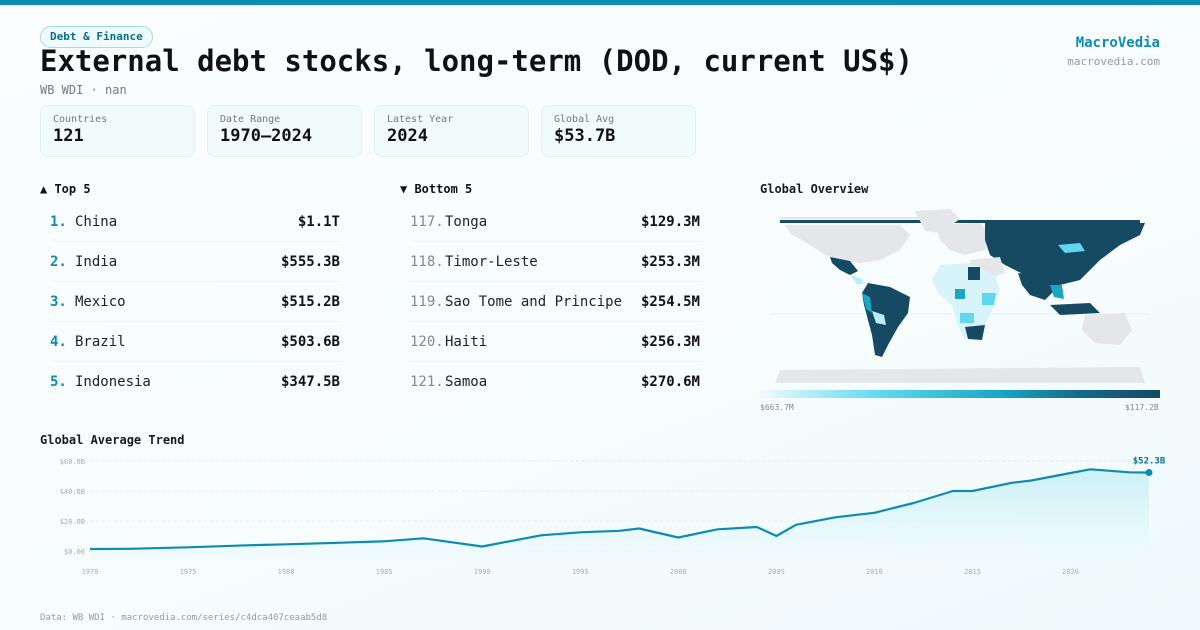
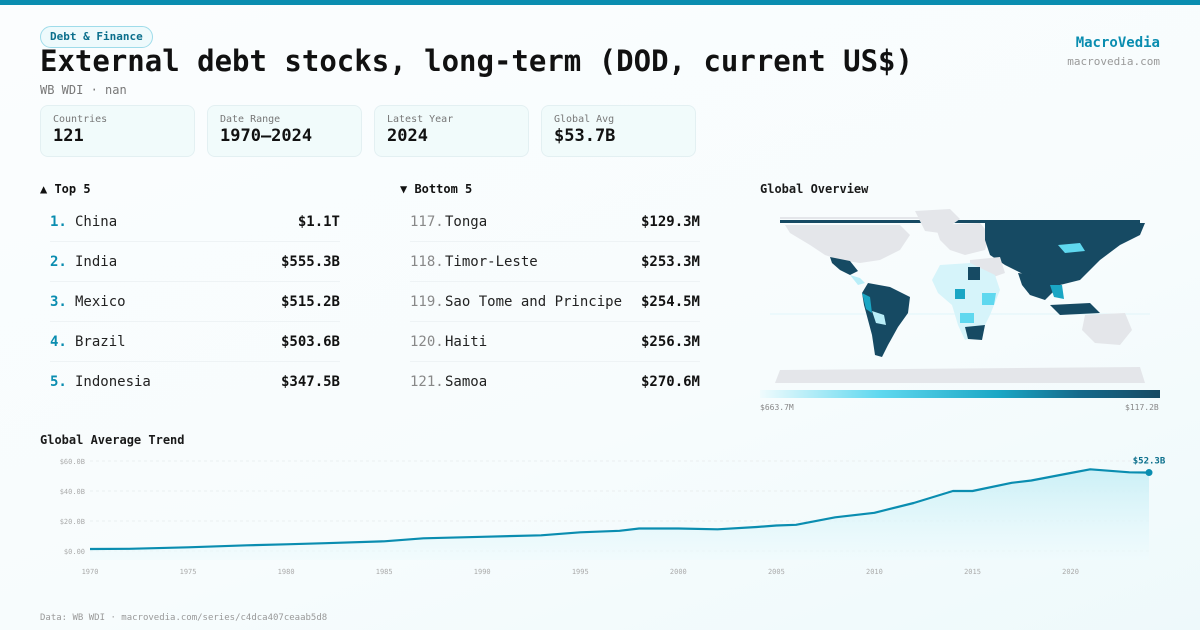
1990: $3B -> $10B
2000: $9B -> $15B
2005: $10B -> $17B
